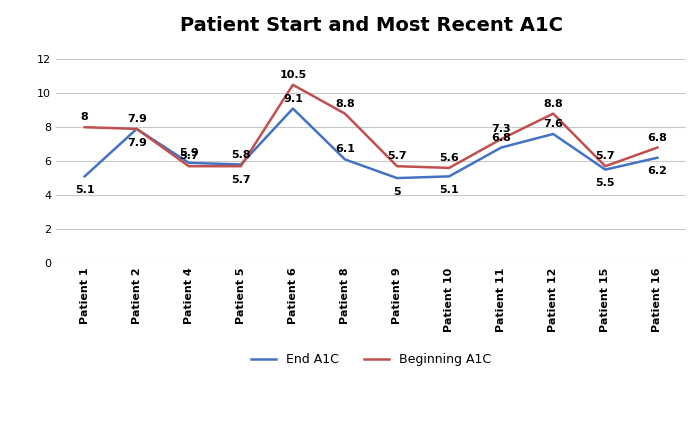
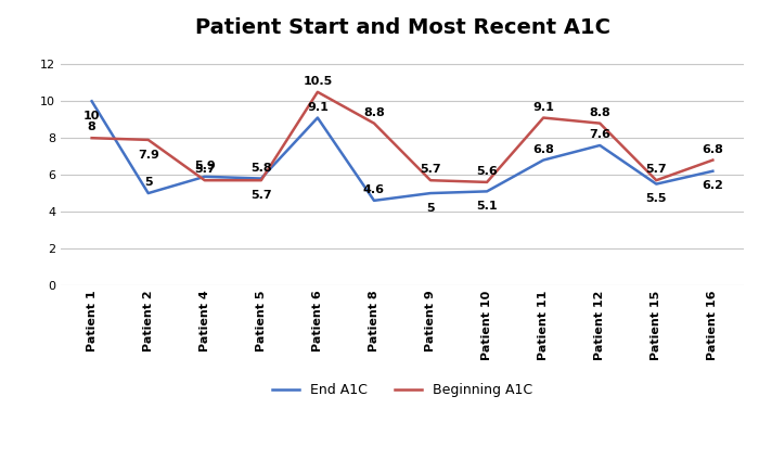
End A1C/Patient 1: 5.1 -> 10
End A1C/Patient 2: 7.9 -> 5
End A1C/Patient 8: 6.1 -> 4.6
Beginning A1C/Patient 11: 7.3 -> 9.1
